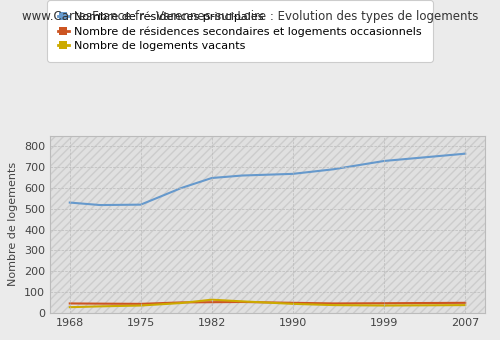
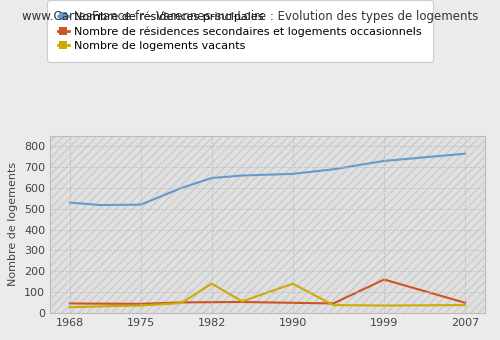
Nombre de logements vacants/1982: 63 -> 140
Nombre de logements vacants/1990: 43 -> 140
Nombre de résidences secondaires et logements occasionnels/1999: 46 -> 160
